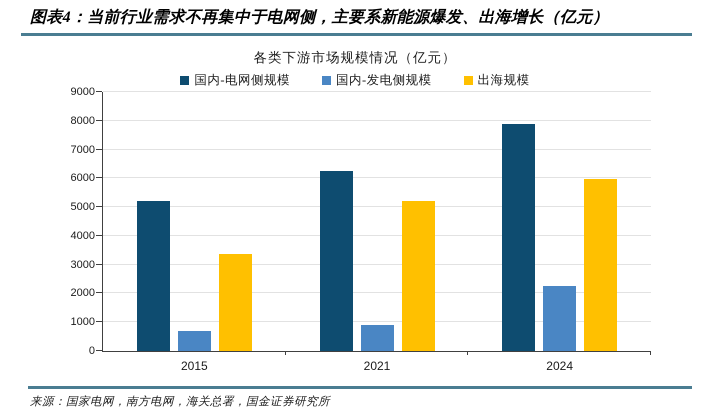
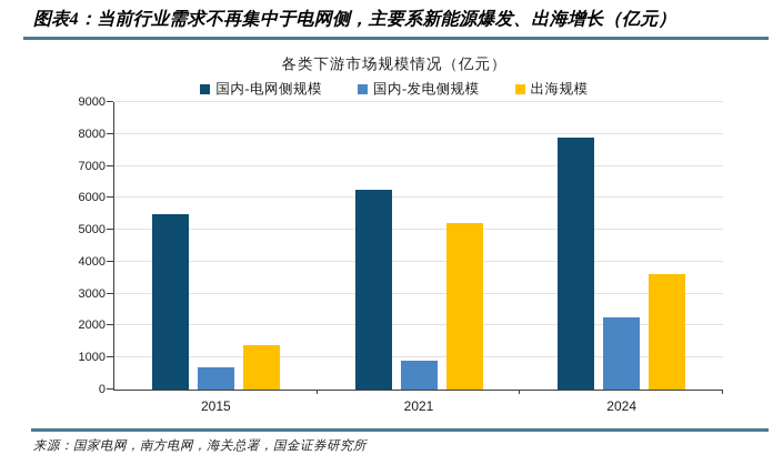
国内-电网侧规模/2015: 5200 -> 5500
出海规模/2015: 3400 -> 1400
出海规模/2024: 6000 -> 3600
